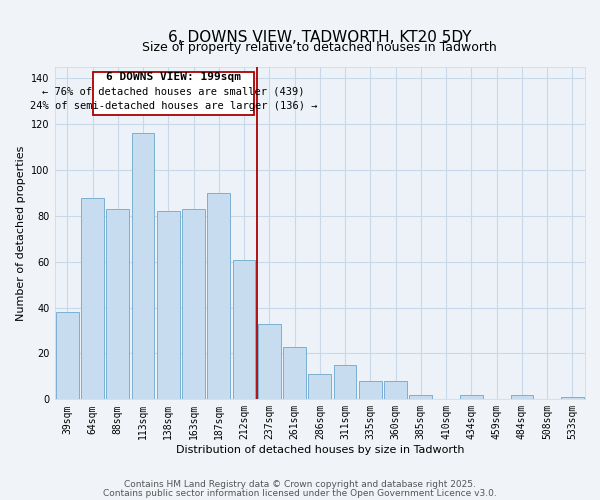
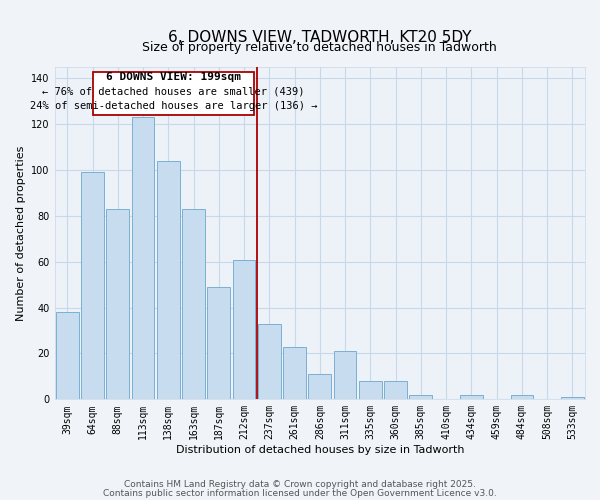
64sqm: 88 -> 99
113sqm: 116 -> 123
138sqm: 82 -> 104
187sqm: 90 -> 49
311sqm: 15 -> 21
